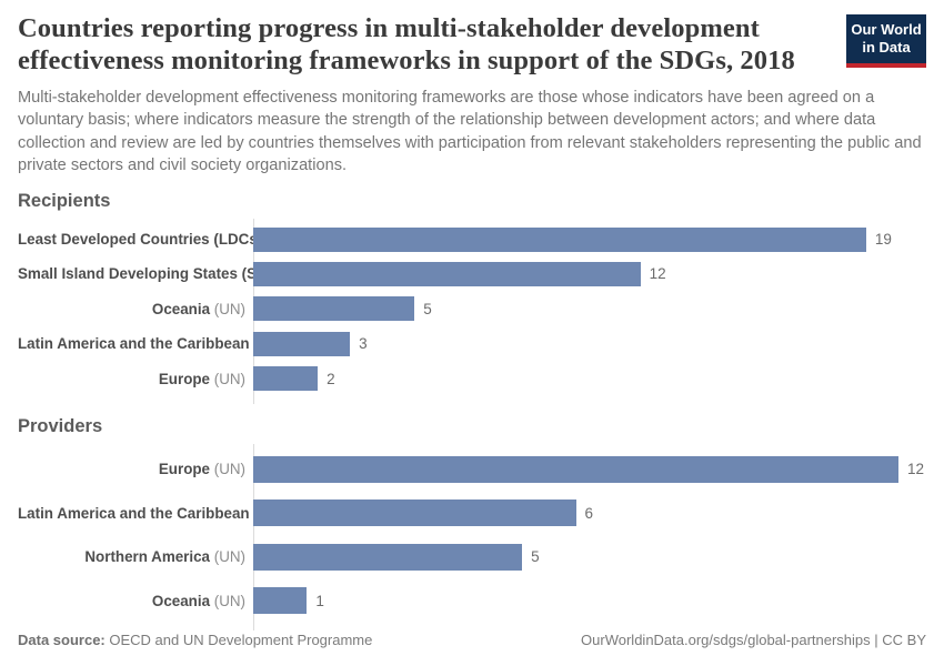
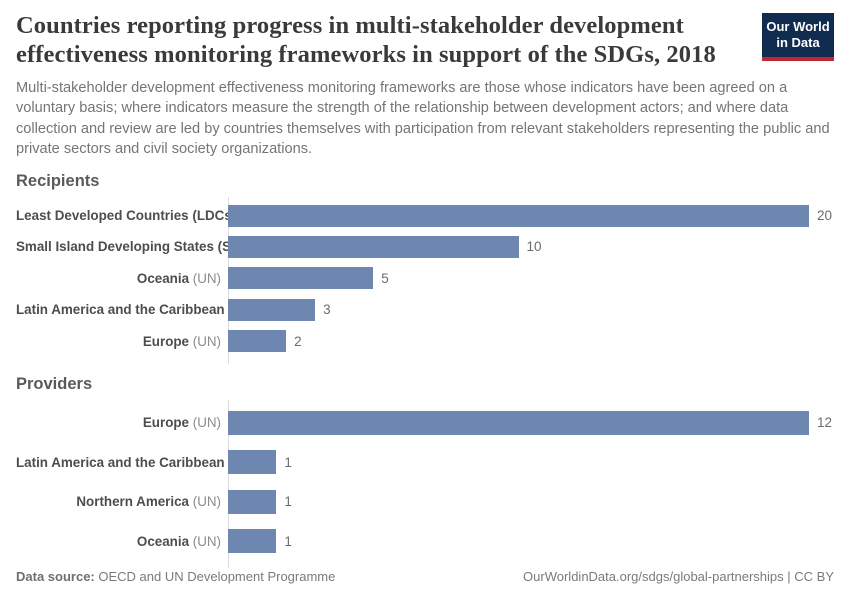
Recipients/Least Developed Countries (LDCs): 19 -> 20
Recipients/Small Island Developing States (SIDS): 12 -> 10
Providers/Latin America and the Caribbean (UN): 6 -> 1
Providers/Northern America (UN): 5 -> 1
